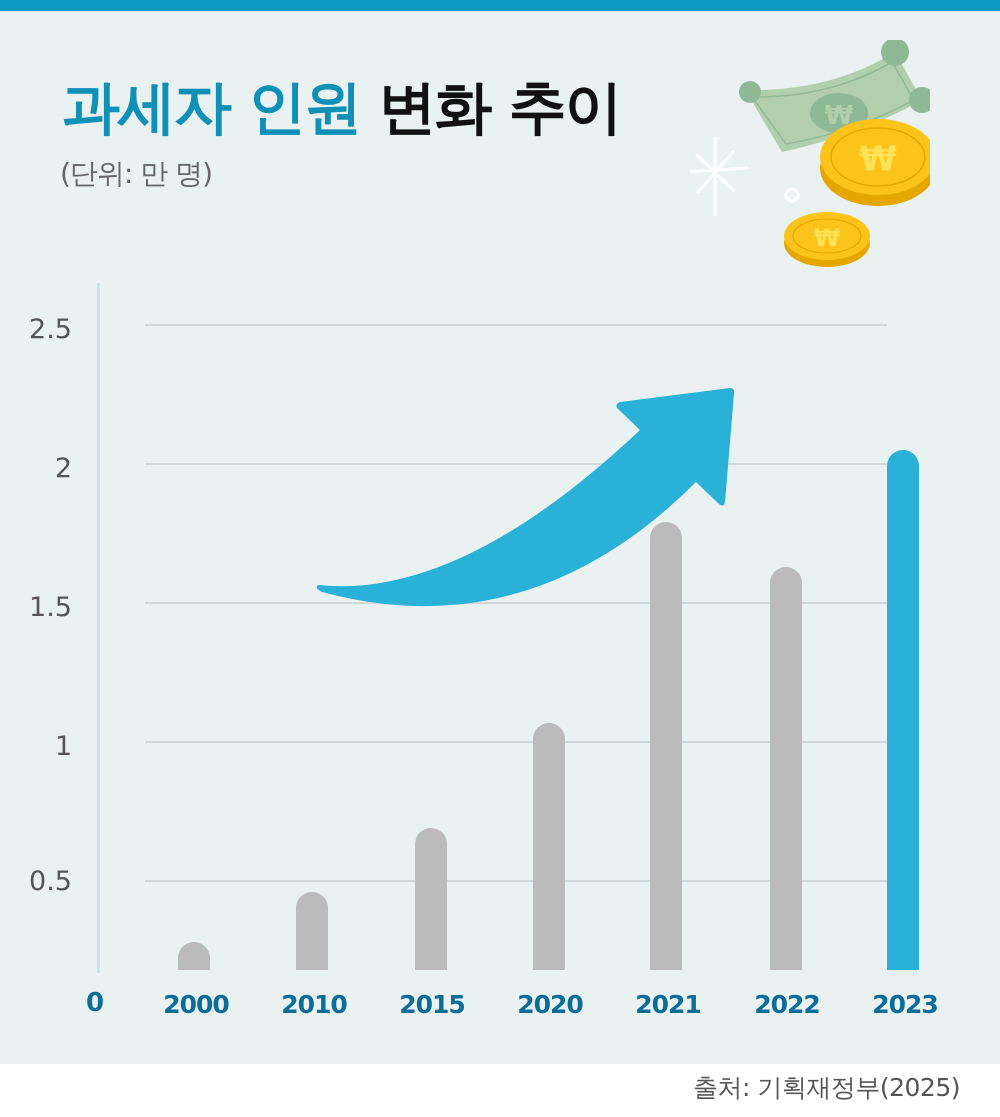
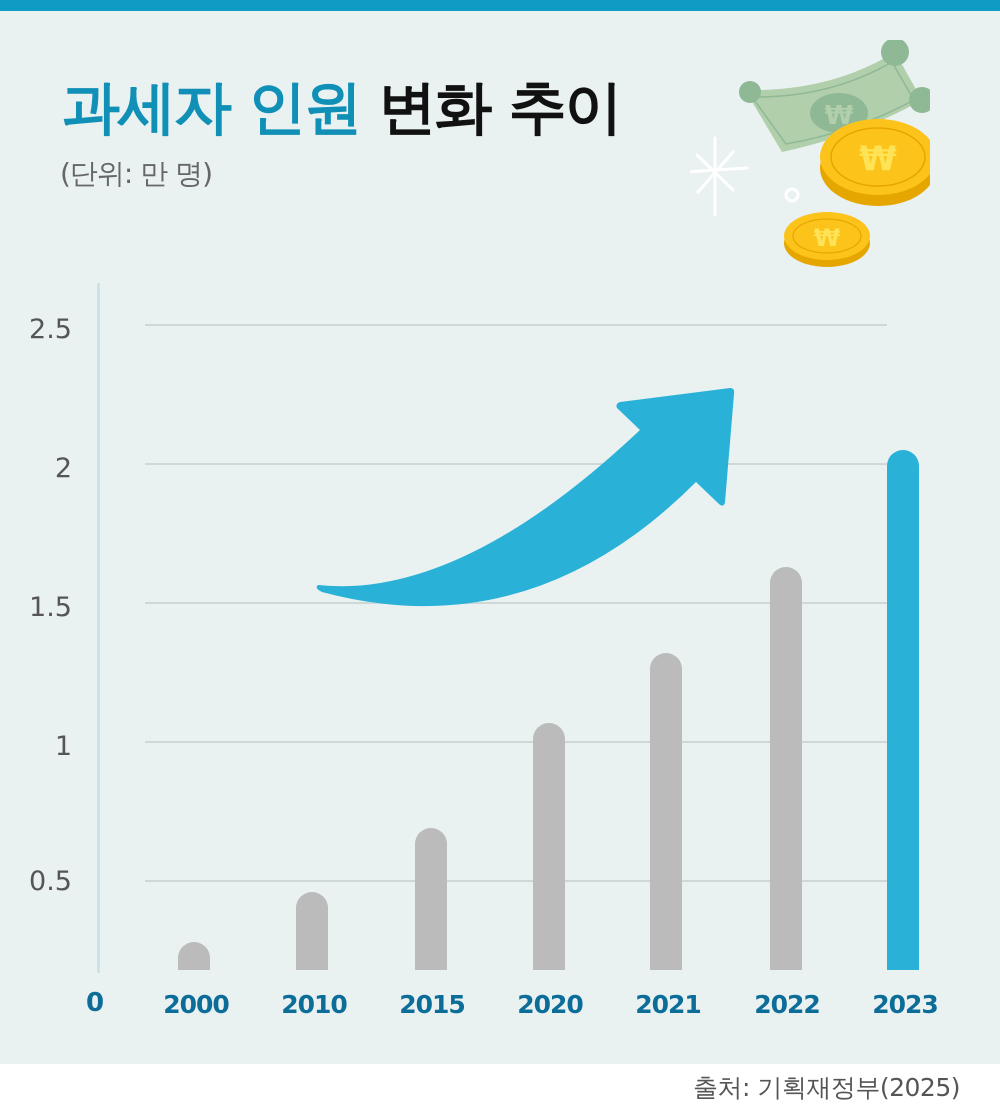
2021: 1.79 -> 1.32
